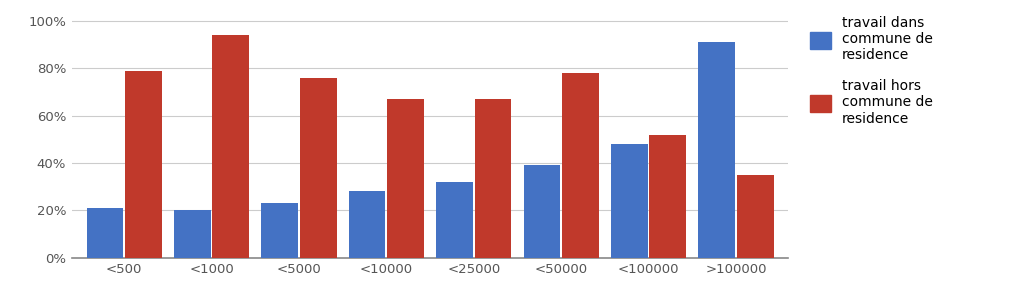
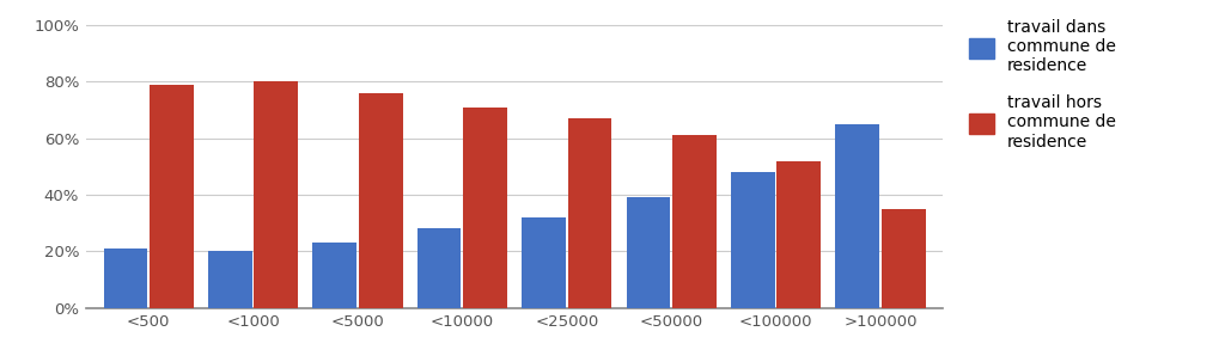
travail hors commune de residence/<1000: 94% -> 80%
travail hors commune de residence/<10000: 67% -> 71%
travail hors commune de residence/<50000: 78% -> 61%
travail dans commune de residence/>100000: 91% -> 65%
